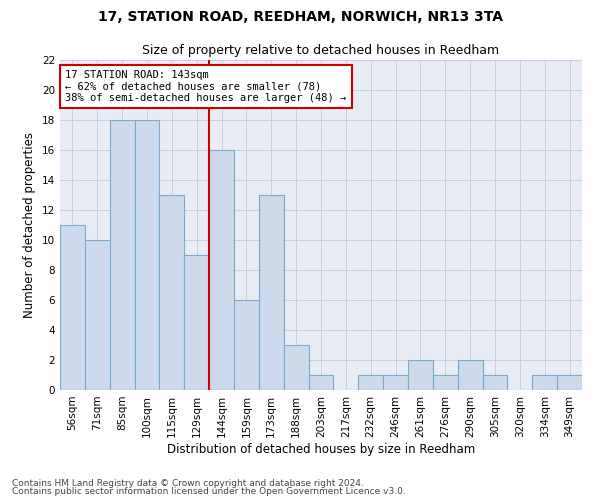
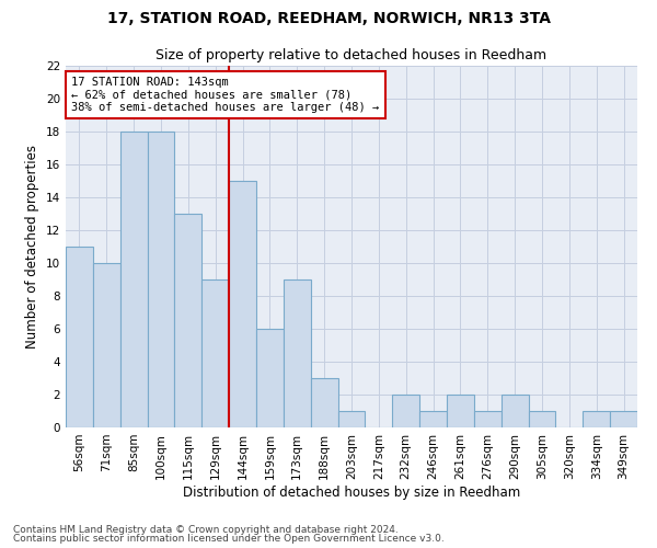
144sqm: 16 -> 15
173sqm: 13 -> 9
232sqm: 1 -> 2
